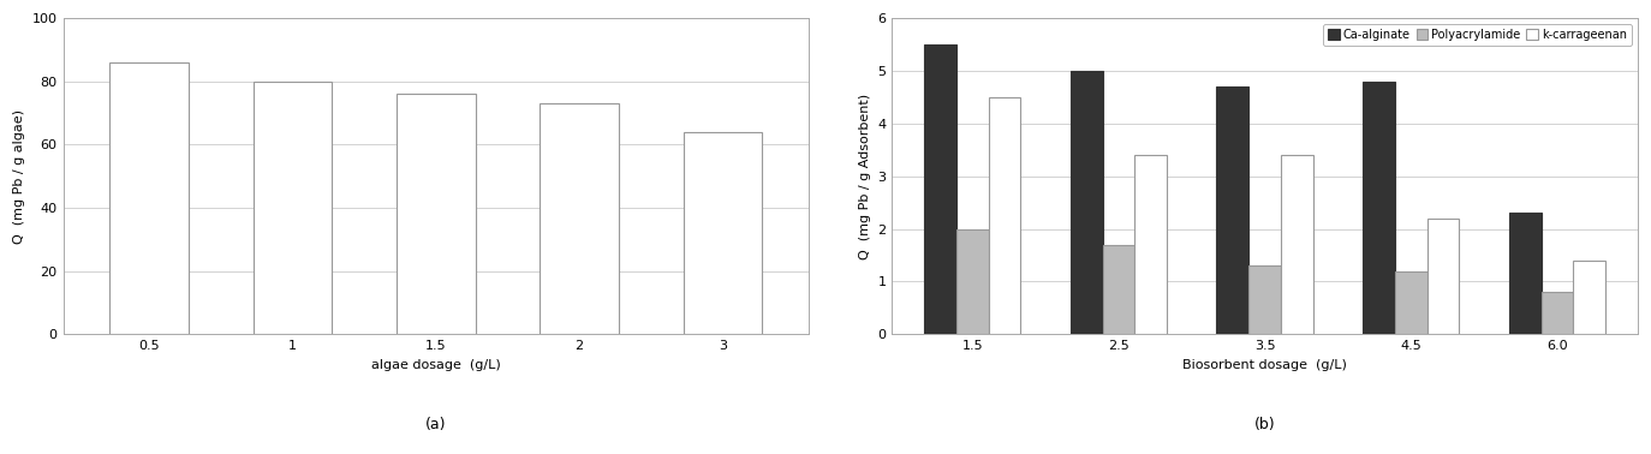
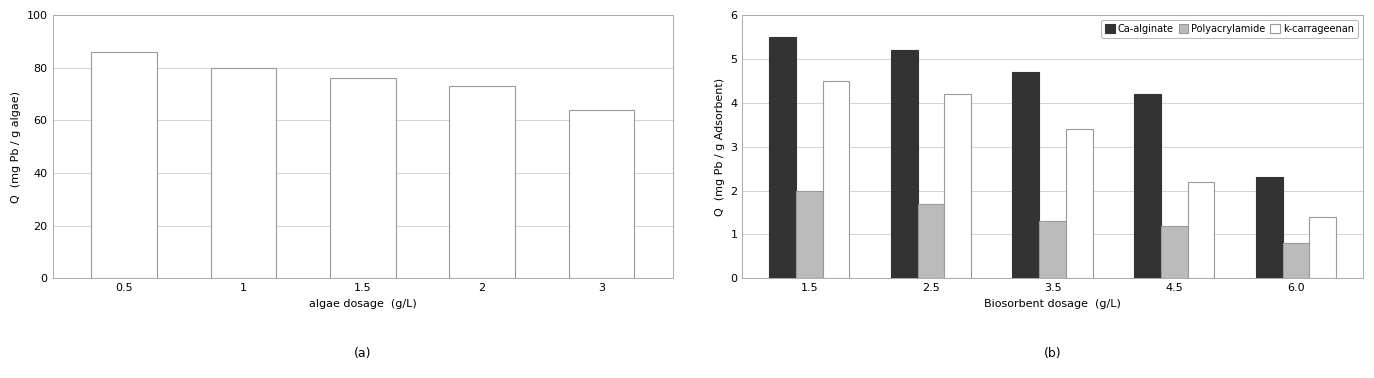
Ca-alginate/2.5: 5.0 -> 5.2
k-carrageenan/2.5: 3.4 -> 4.2
Ca-alginate/4.5: 4.8 -> 4.2
